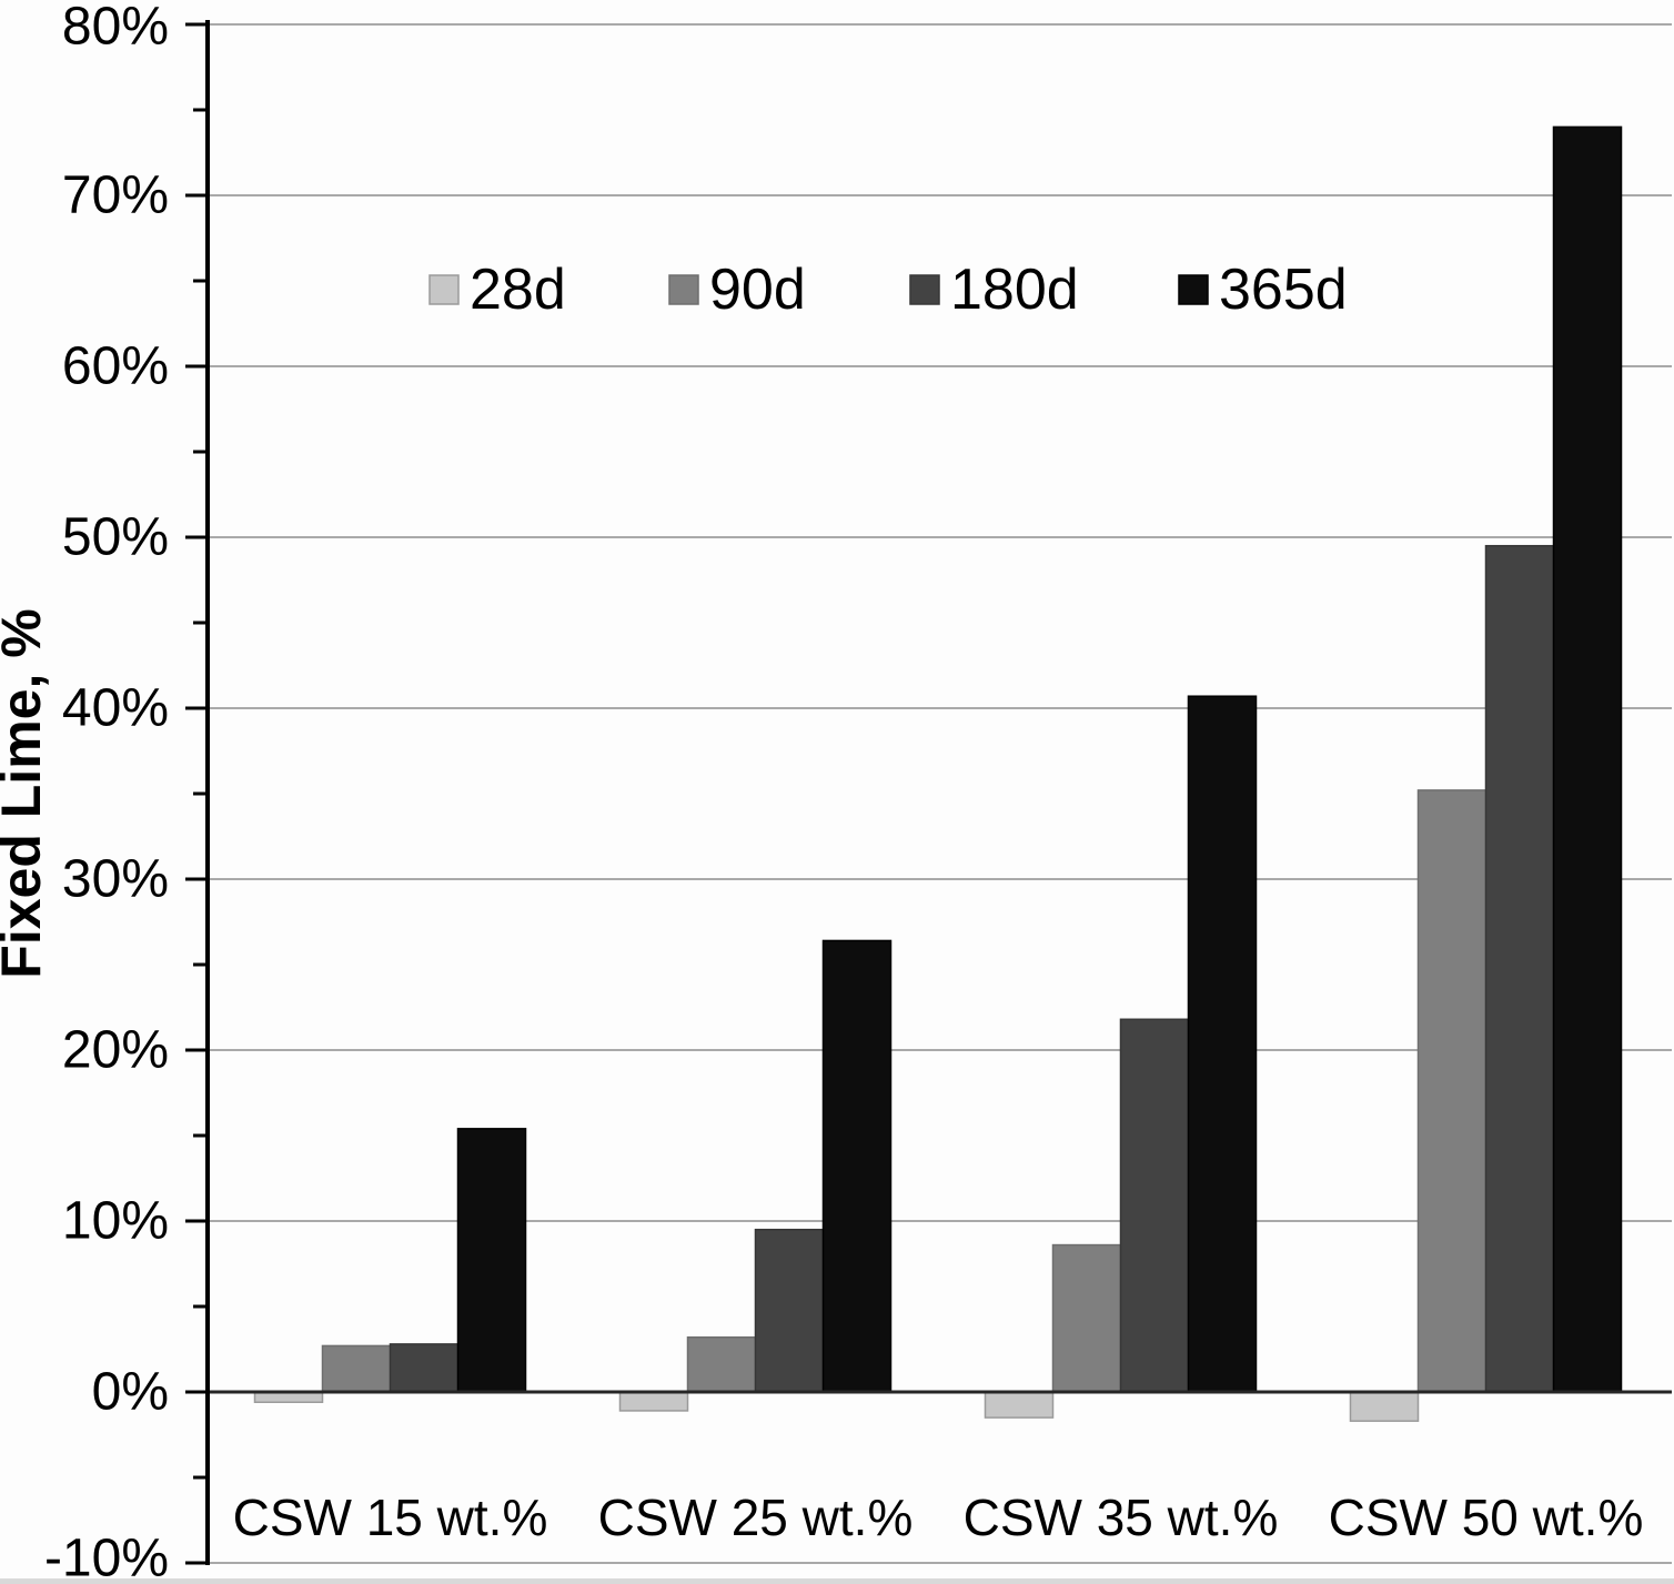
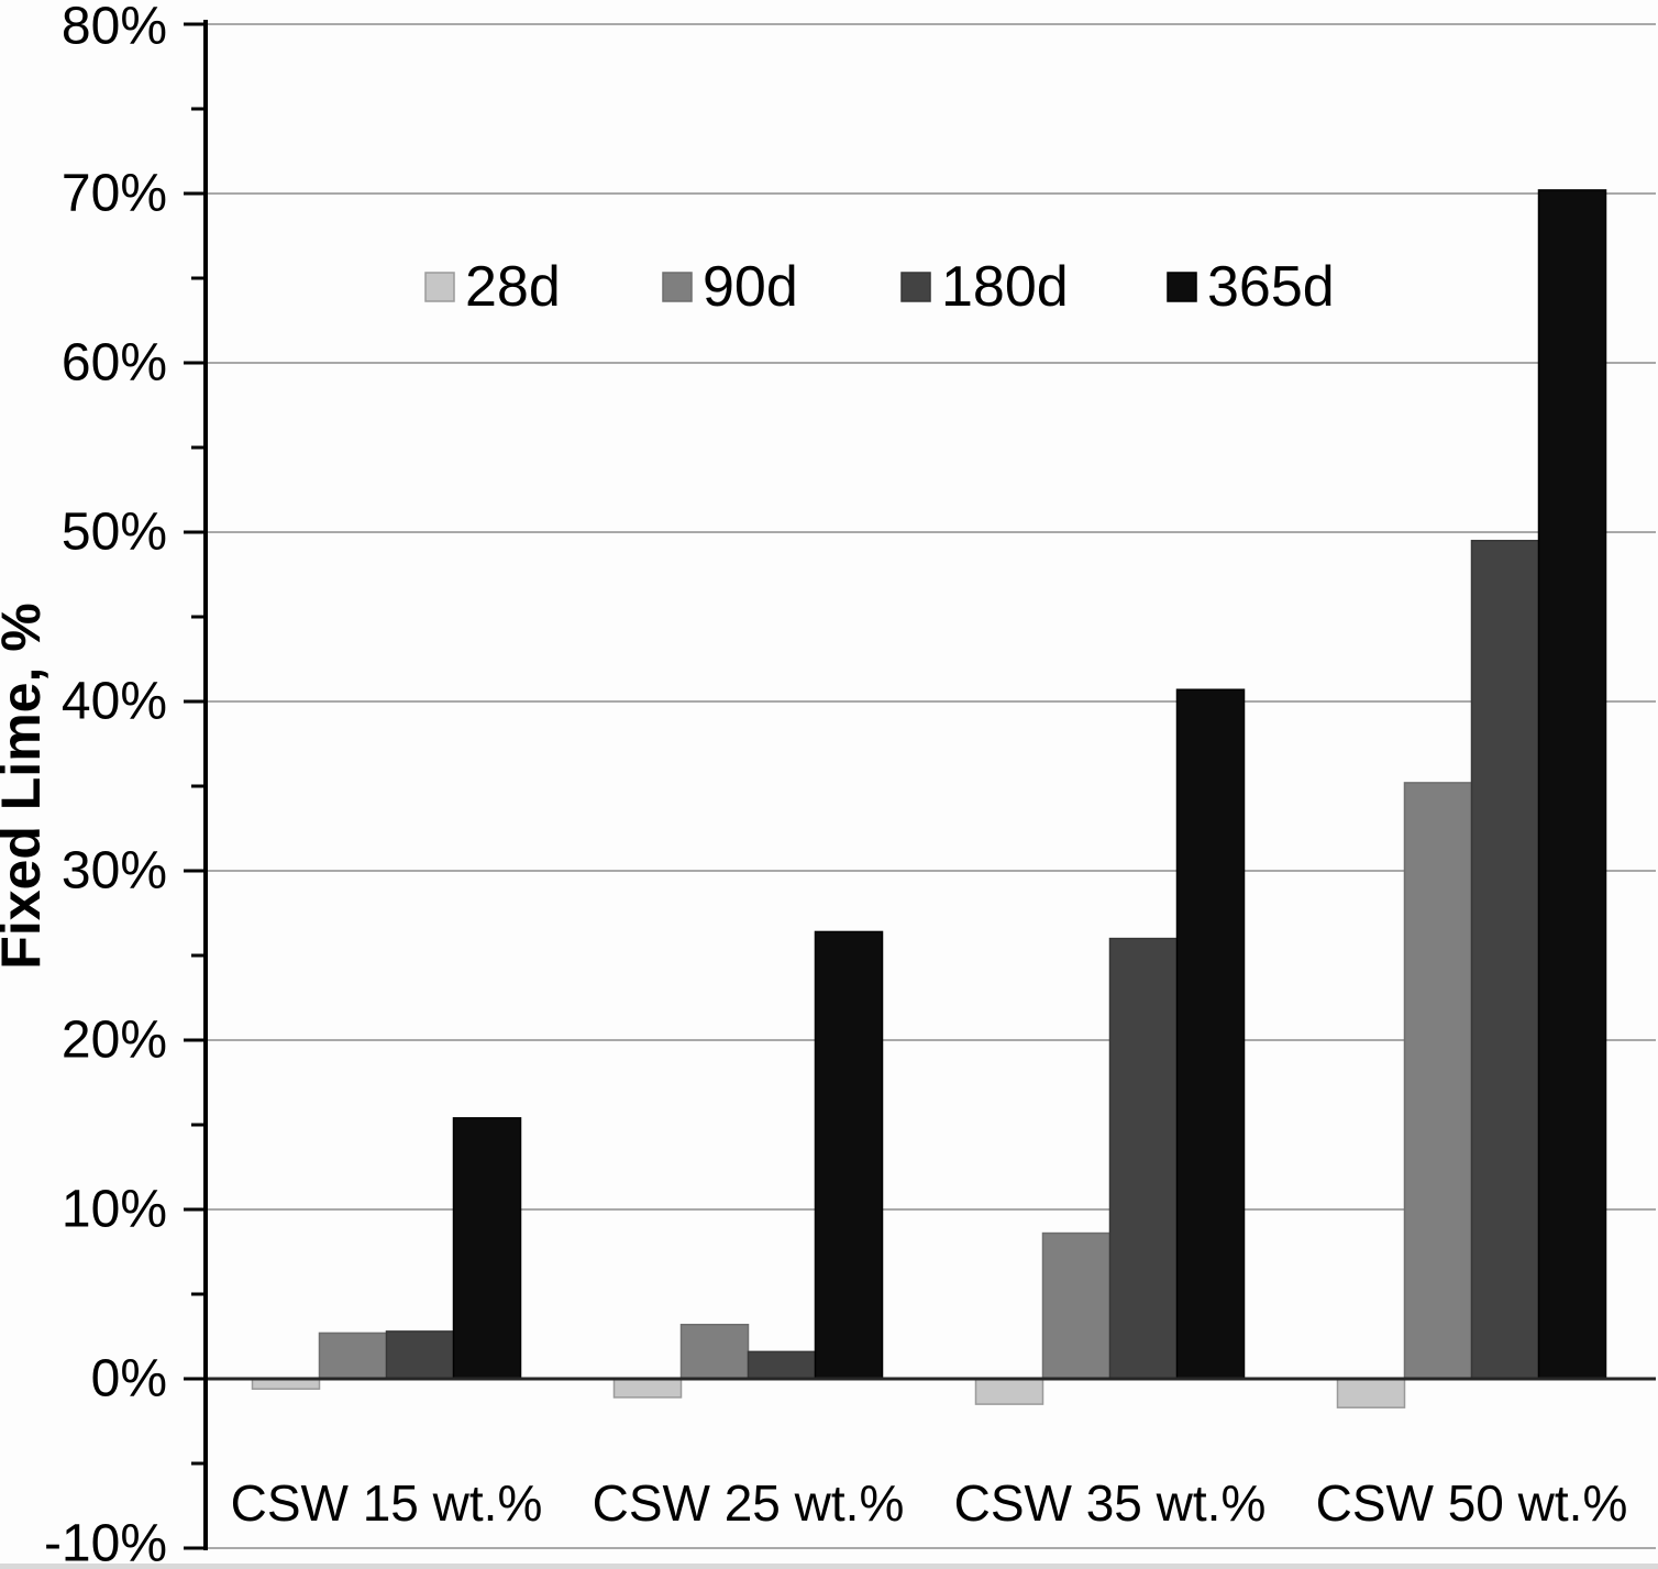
180d/CSW 25 wt.%: 9.5% -> 1.6%
180d/CSW 35 wt.%: 21.8% -> 26.0%
365d/CSW 50 wt.%: 74.0% -> 70.2%
